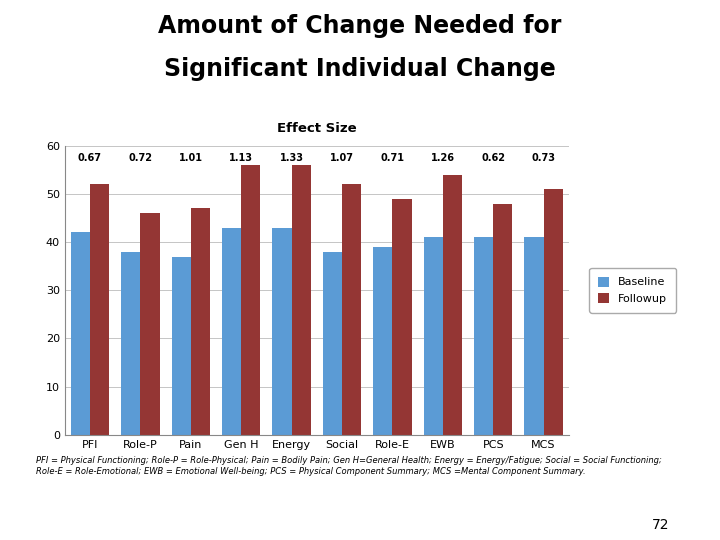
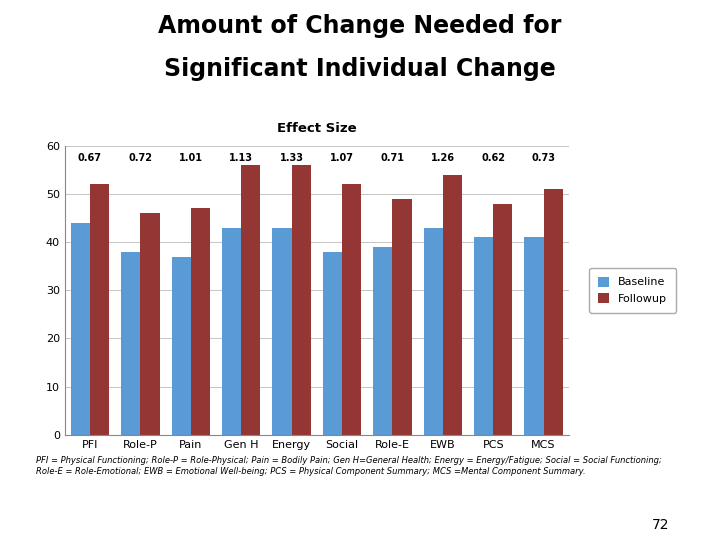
Baseline/PFI: 42 -> 44
Baseline/EWB: 41 -> 43
